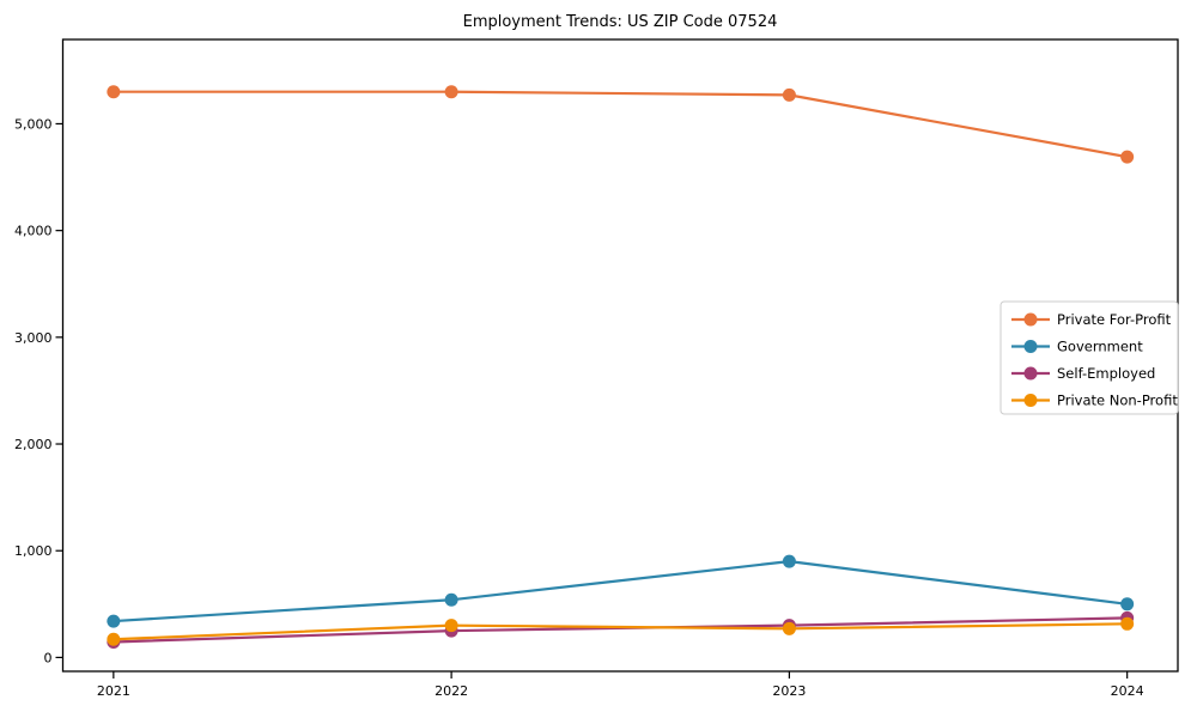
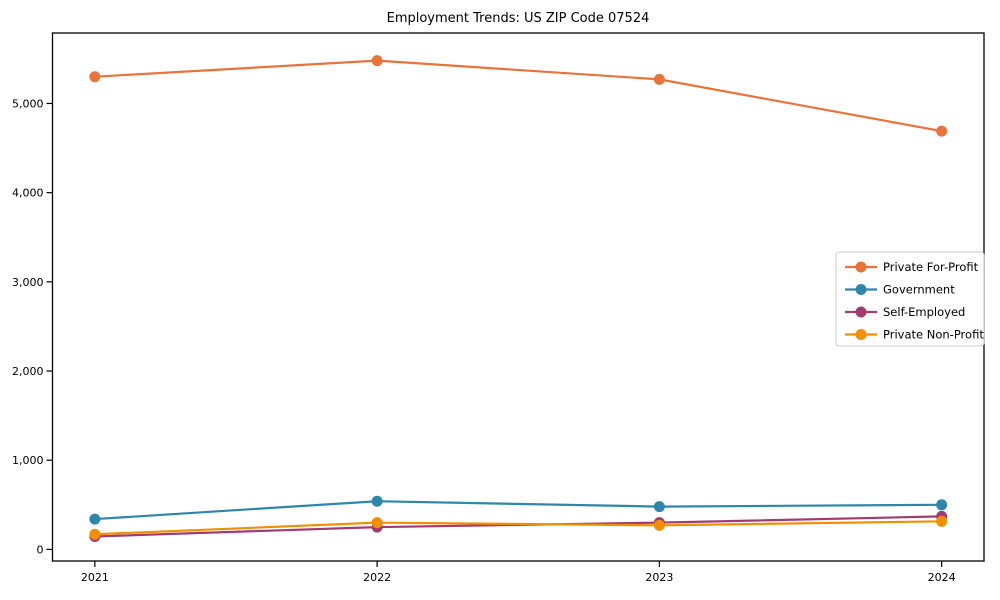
Private For-Profit/2022: 5300 -> 5500
Government/2023: 900 -> 500
